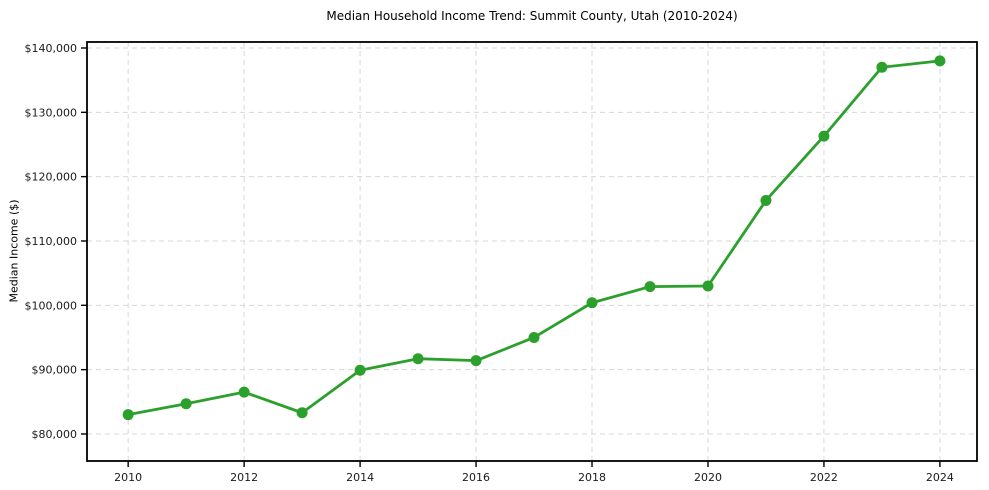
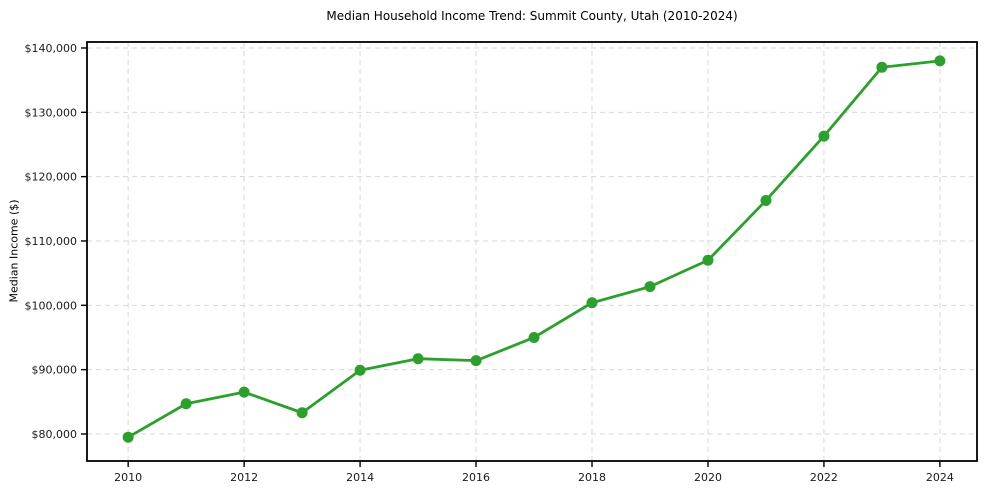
2010: $83000 -> $80000
2020: $103000 -> $107000
